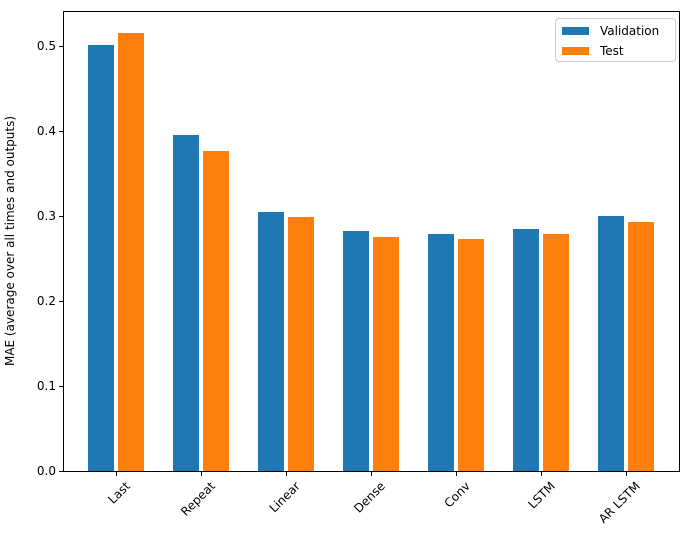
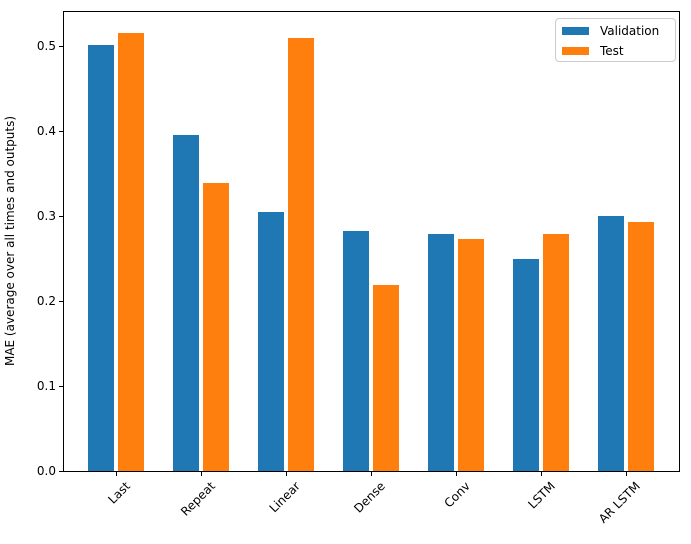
Test/Repeat: 0.38 -> 0.34
Test/Linear: 0.30 -> 0.51
Test/Dense: 0.28 -> 0.22
Validation/LSTM: 0.29 -> 0.25
